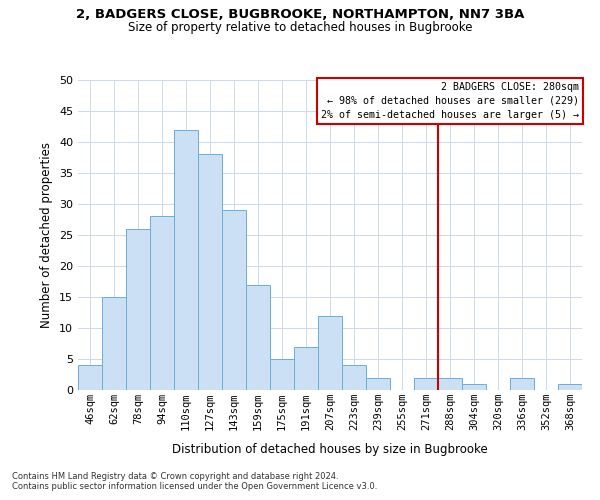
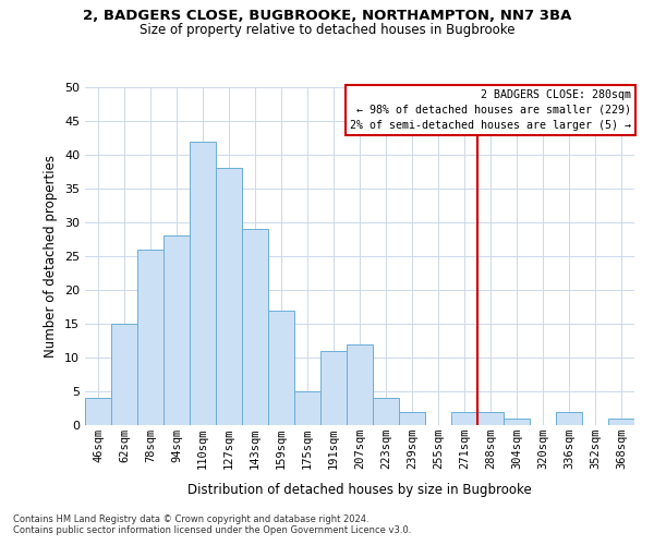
191sqm: 7 -> 11
